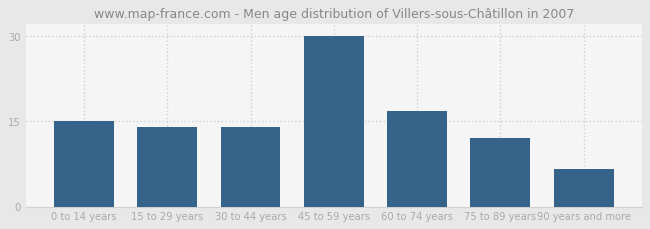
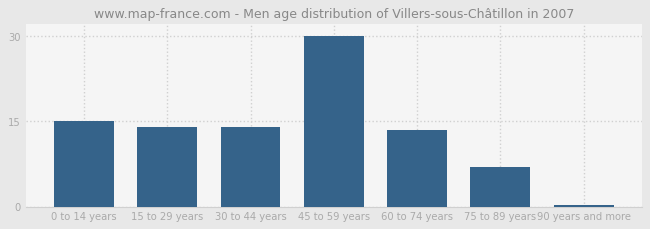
60 to 74 years: 16.8 -> 13.5
75 to 89 years: 12.0 -> 7.0
90 years and more: 6.6 -> 0.3
